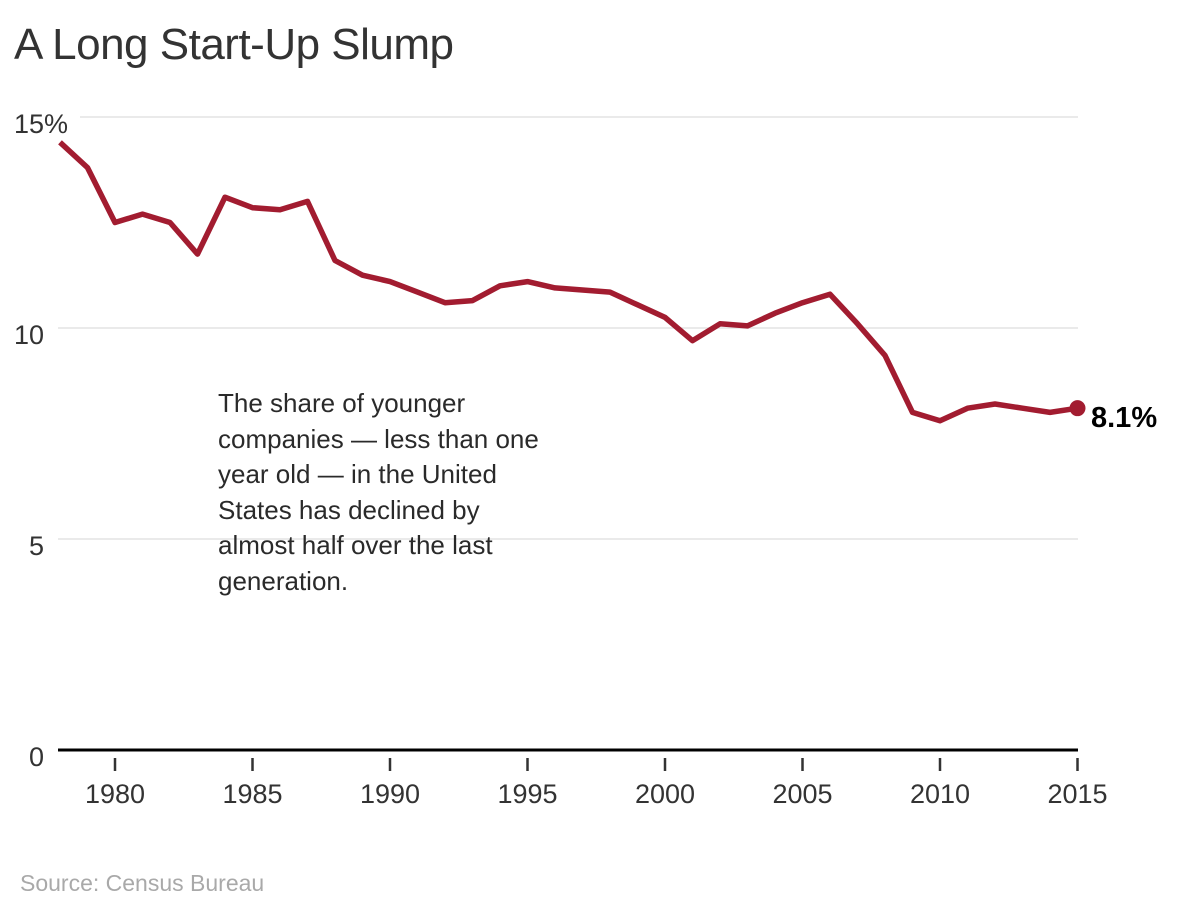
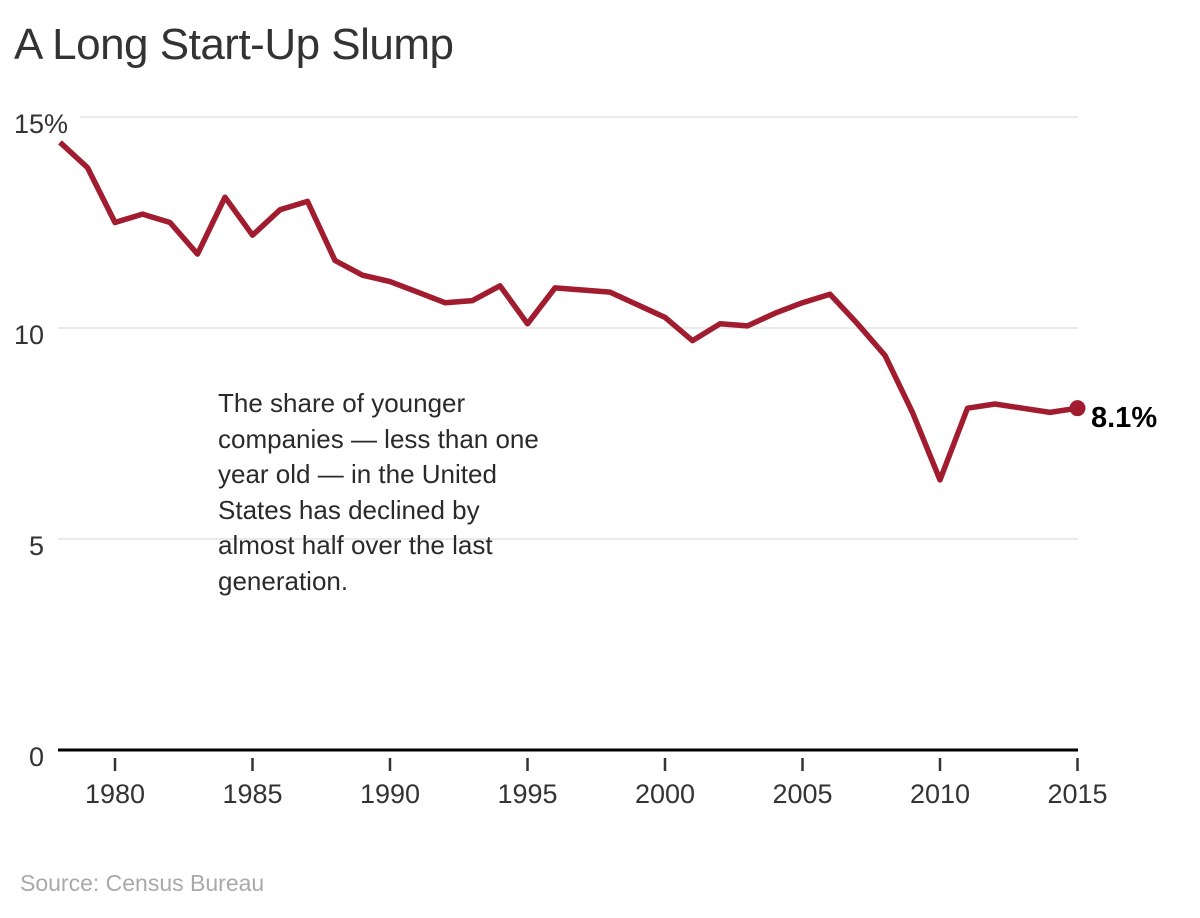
1985: 12.8 -> 12.2
1995: 11.1 -> 10.1
2010: 7.8 -> 6.4
